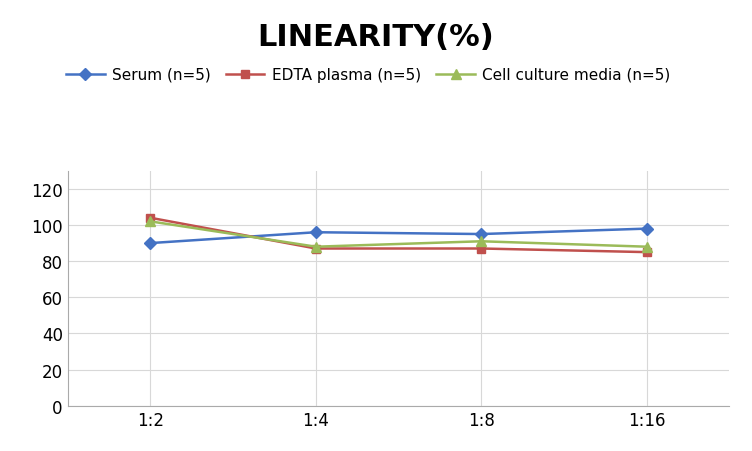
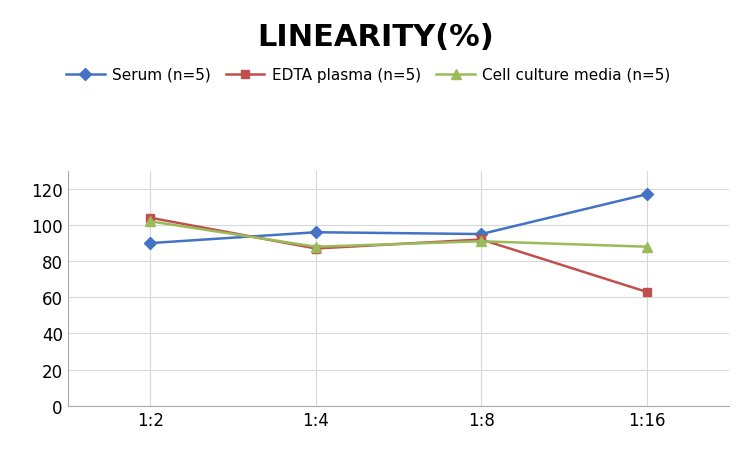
EDTA plasma (n=5)/1:8: 87 -> 92
Serum (n=5)/1:16: 98 -> 117
EDTA plasma (n=5)/1:16: 85 -> 63
